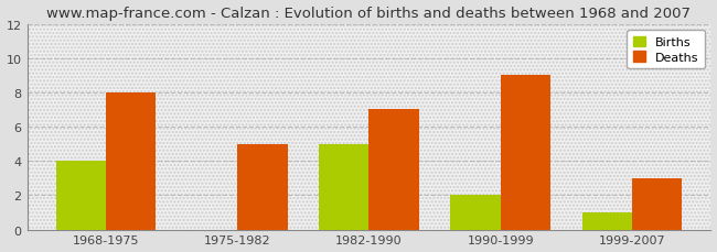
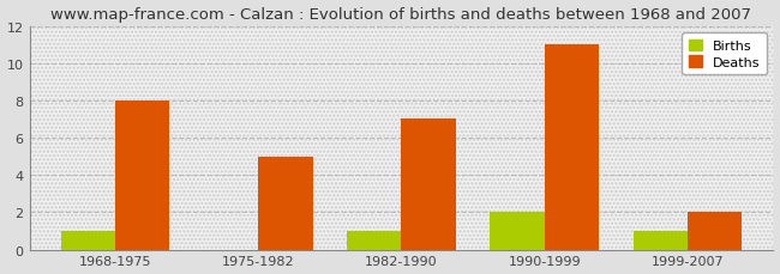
Births/1968-1975: 4 -> 1
Births/1982-1990: 5 -> 1
Deaths/1990-1999: 9 -> 11
Deaths/1999-2007: 3 -> 2
